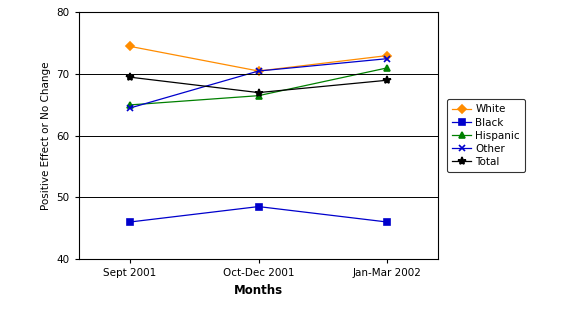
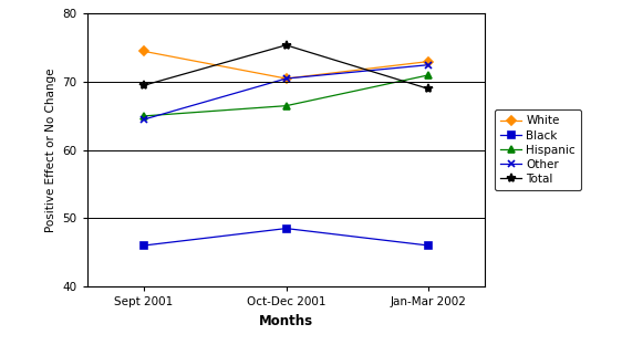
Total/Oct-Dec 2001: 67.0 -> 75.4
